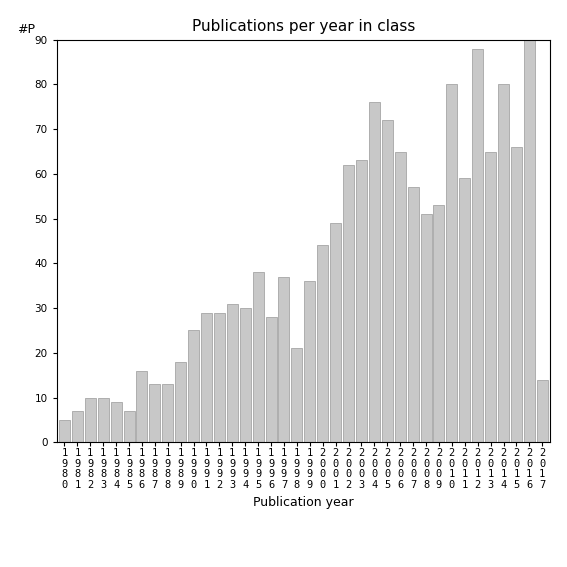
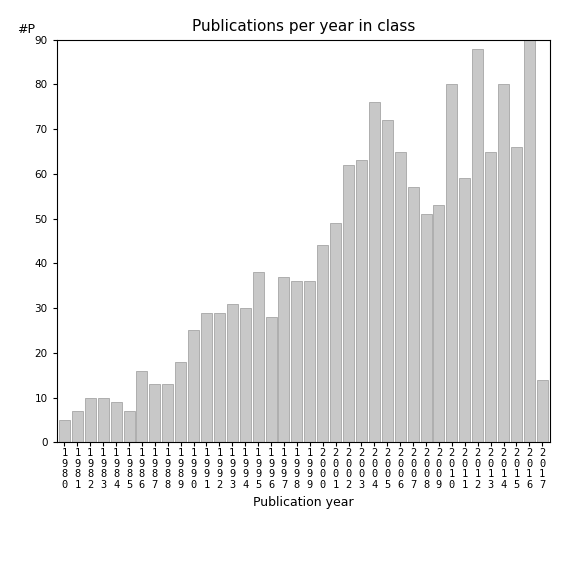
1 9 9 8: 21 -> 36
